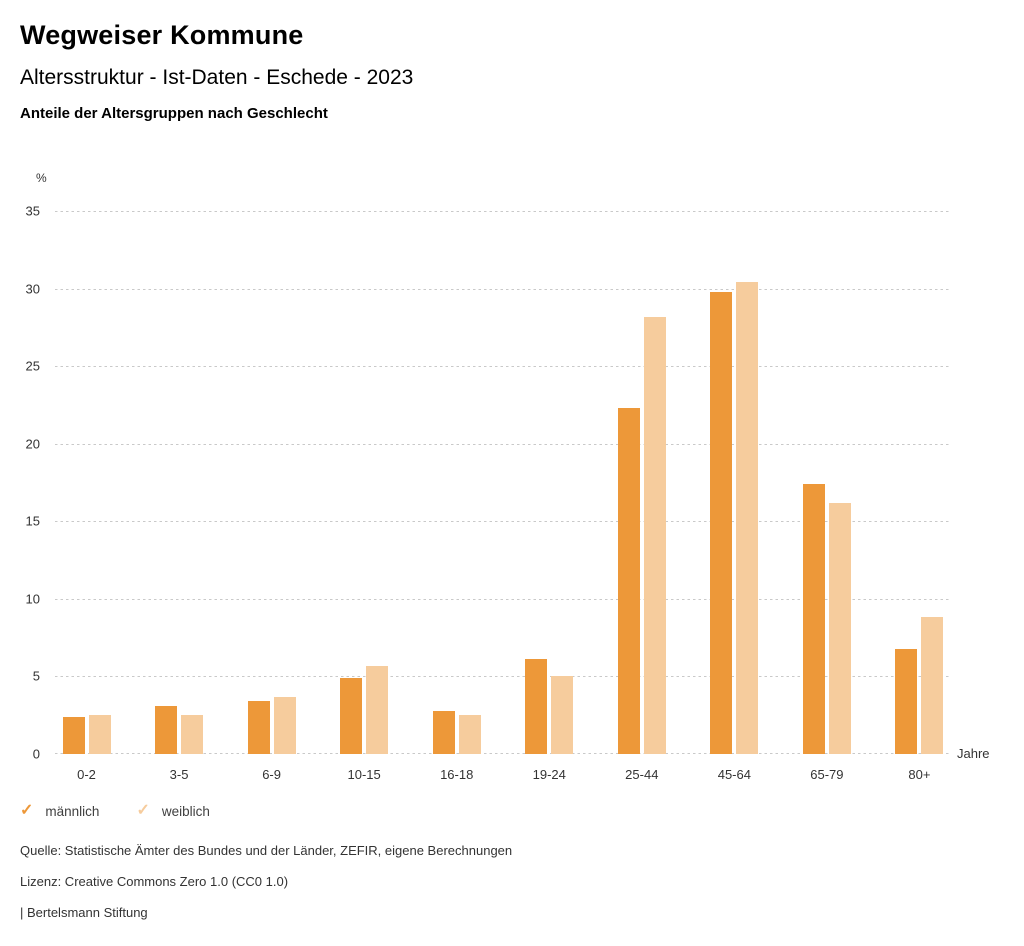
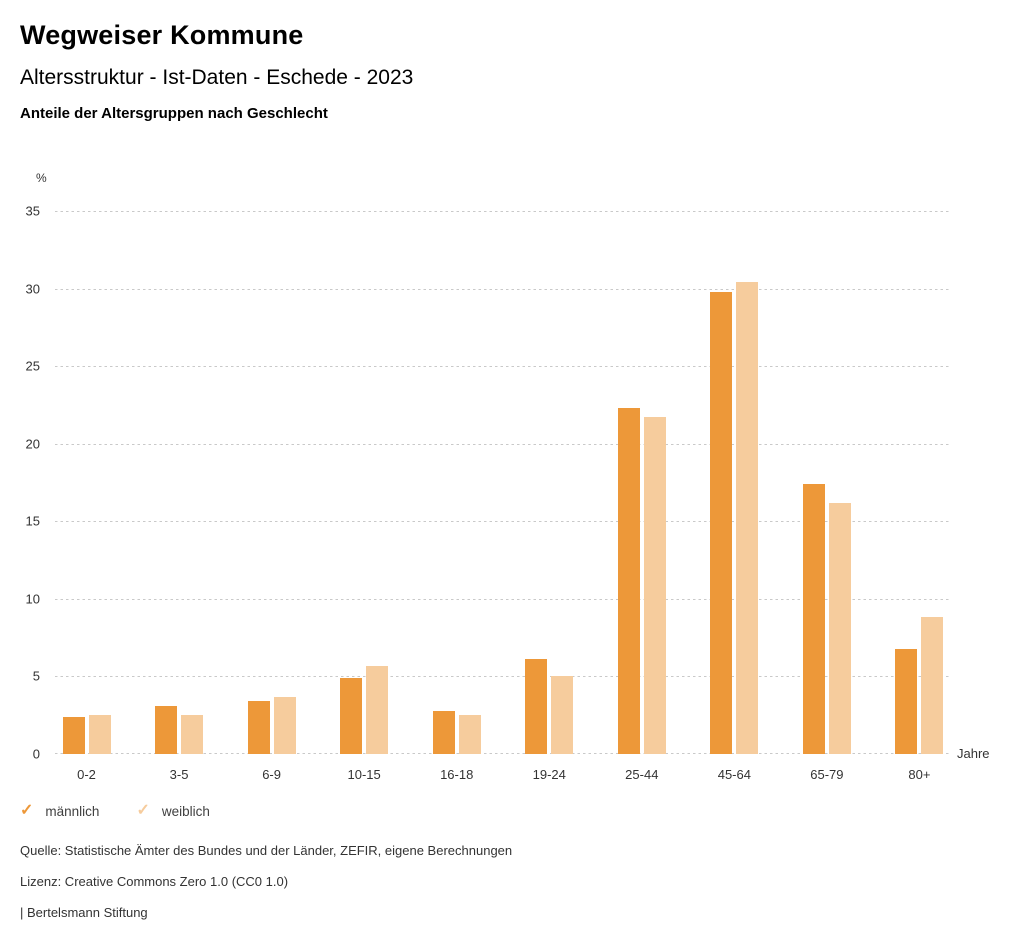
weiblich/25-44: 28.2 -> 21.7
